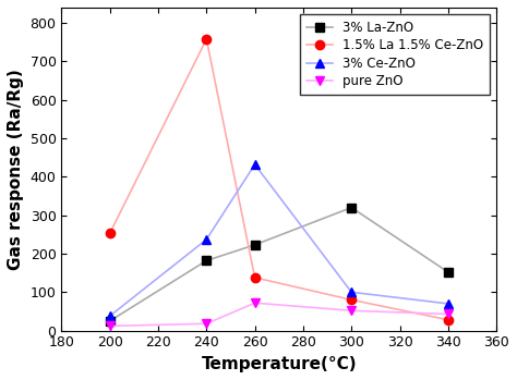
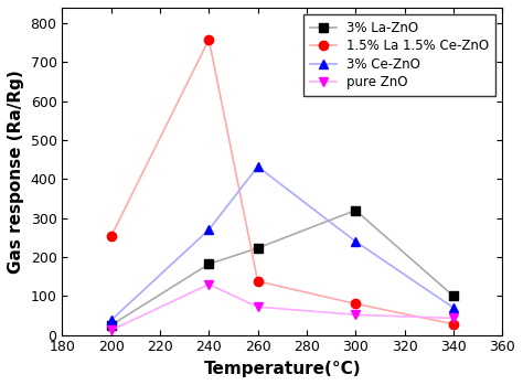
3% Ce-ZnO/240: 237 -> 270
pure ZnO/240: 18 -> 130
3% Ce-ZnO/300: 100 -> 240
3% La-ZnO/340: 152 -> 100
